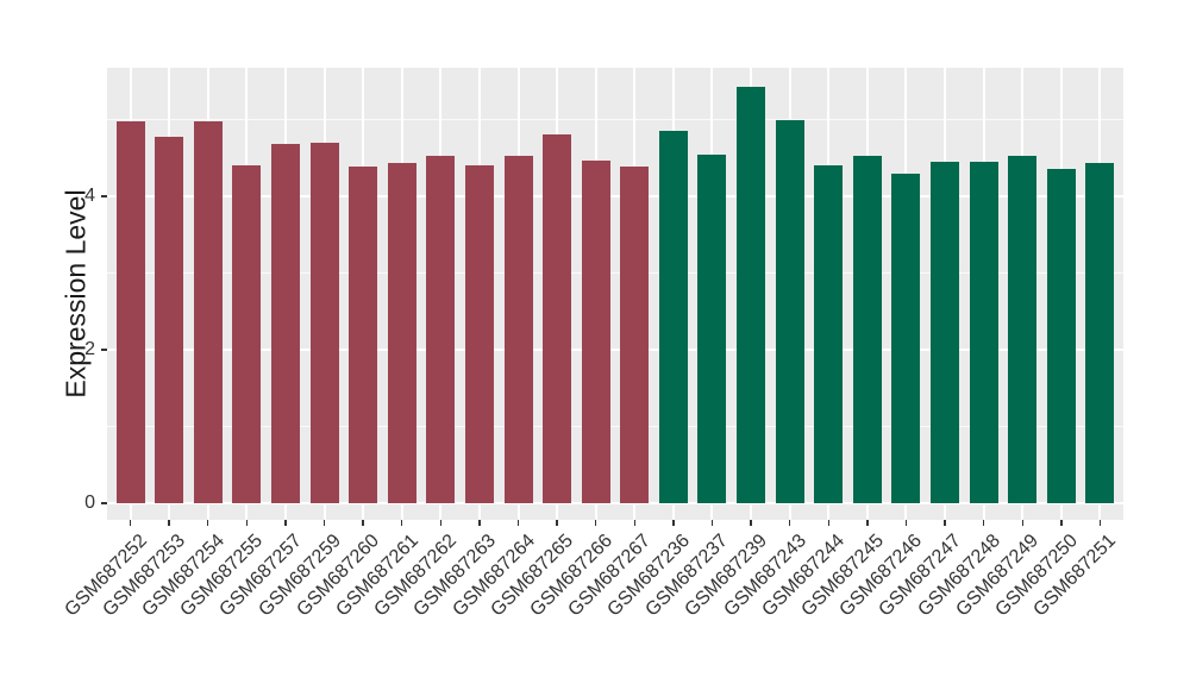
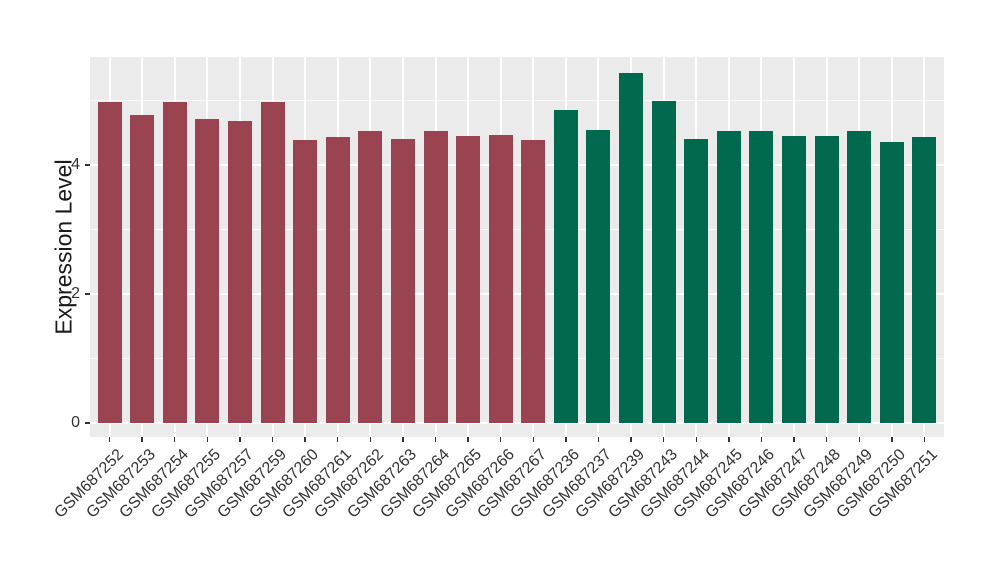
GSM687255: 4.4 -> 4.7
GSM687259: 4.7 -> 5.0
GSM687265: 4.8 -> 4.5
GSM687246: 4.3 -> 4.5
